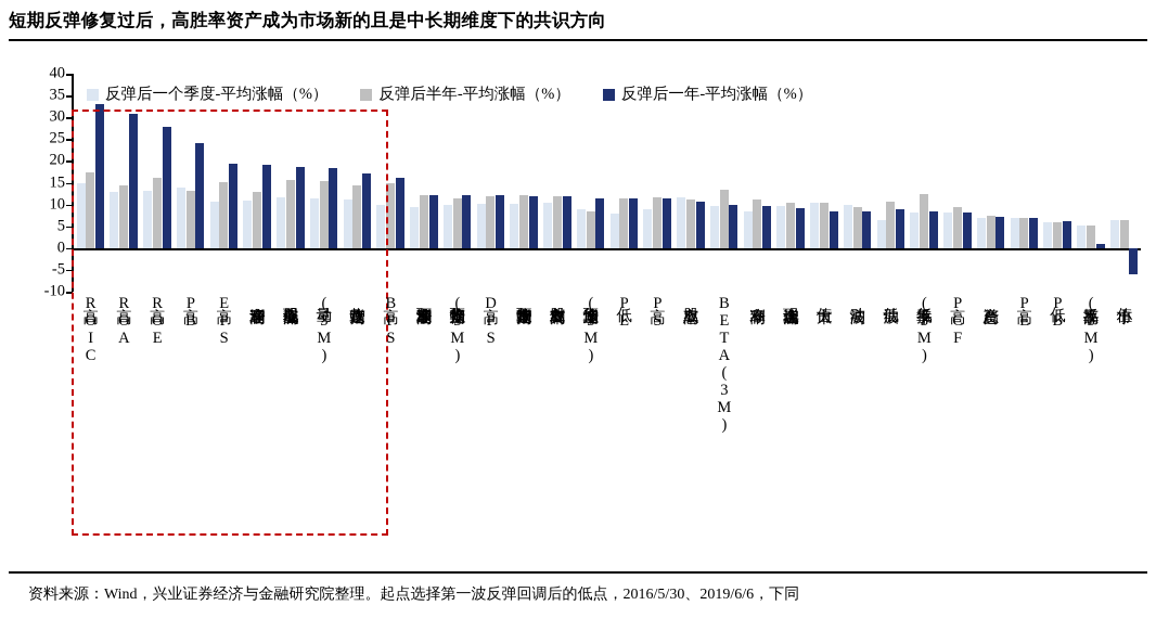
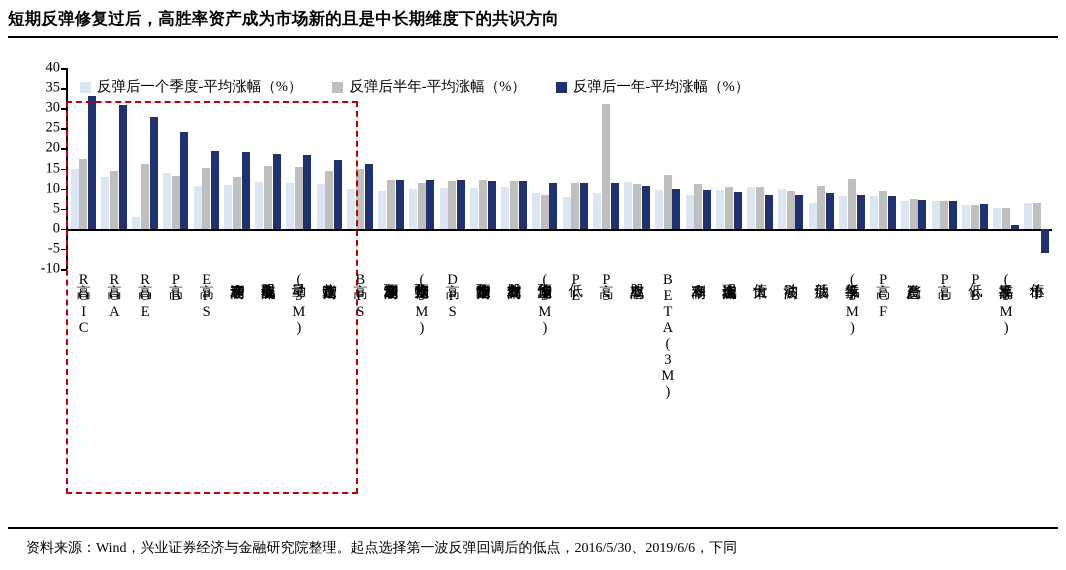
反弹后一个季度-平均涨幅（%）/高ROE: 13 -> 3
反弹后半年-平均涨幅（%）/高PS: 12 -> 31
